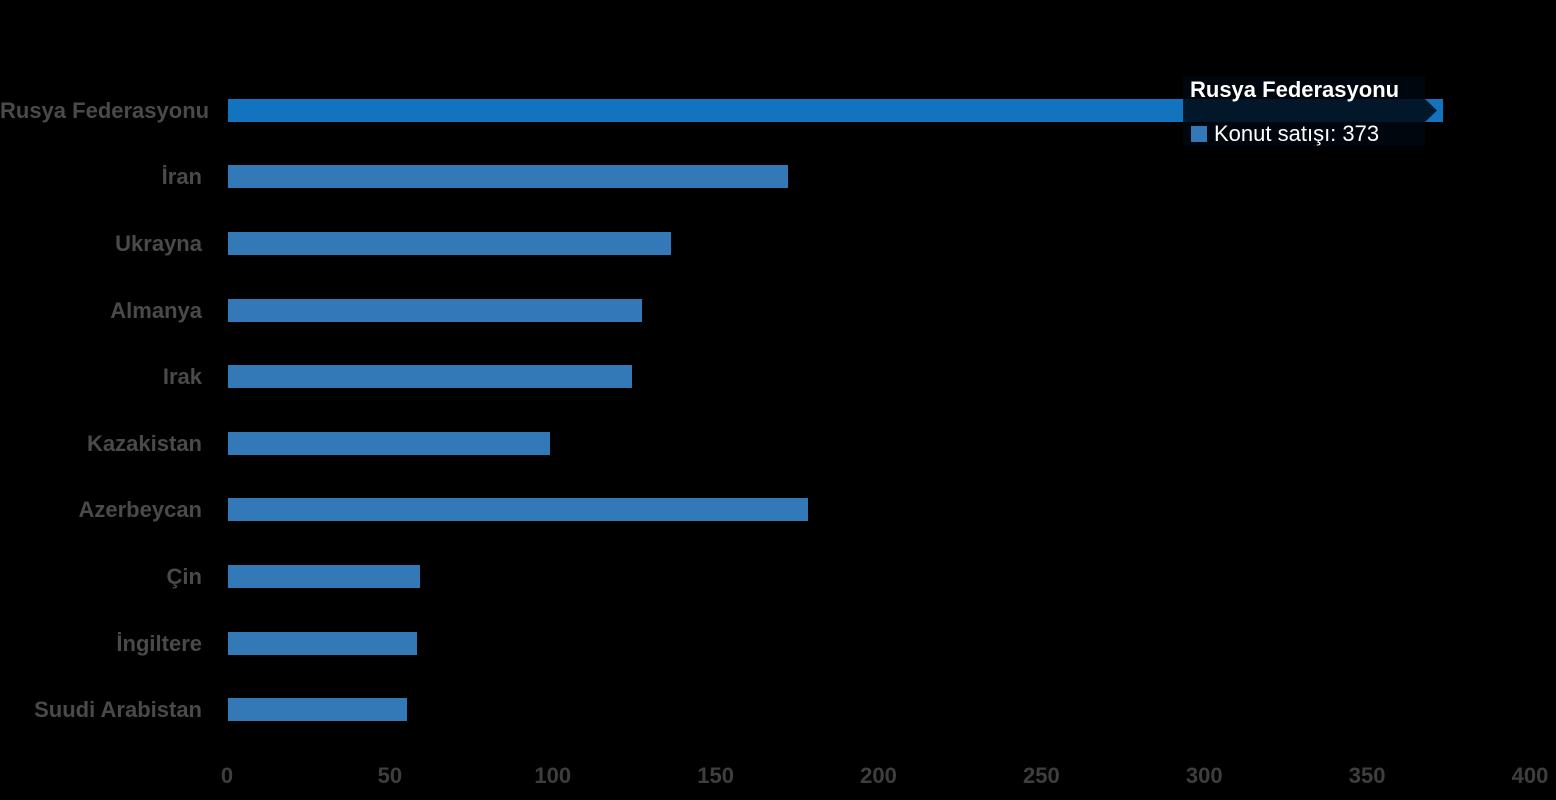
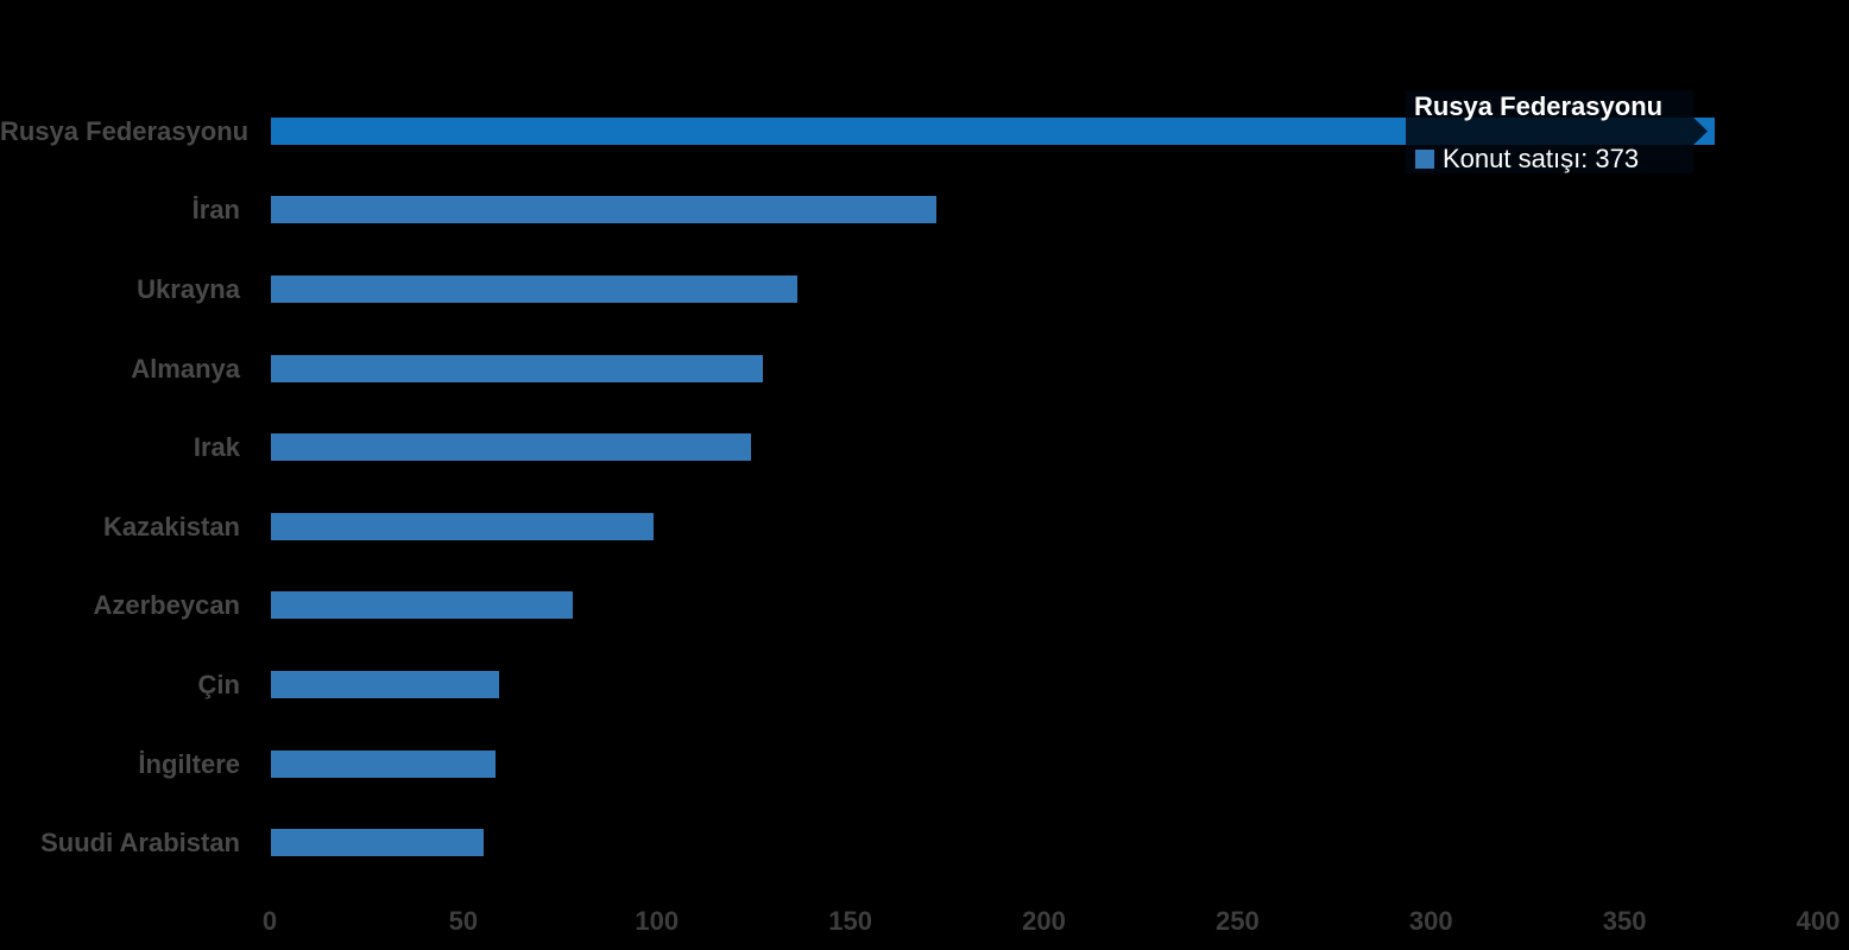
Azerbeycan: 178 -> 78
